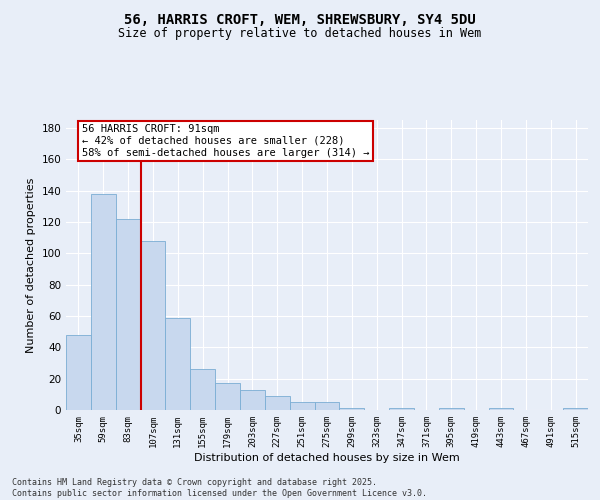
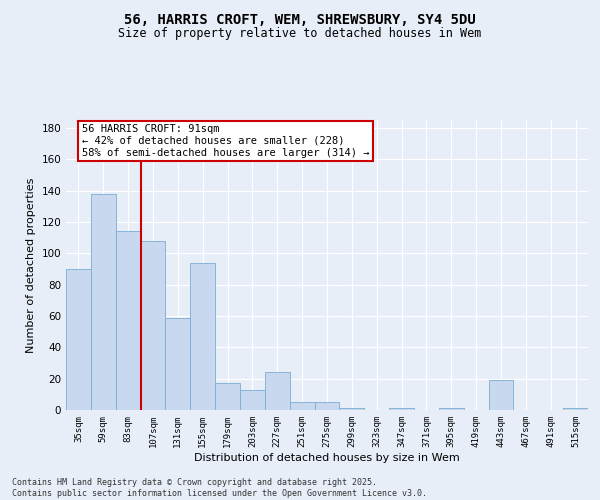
35sqm: 48 -> 90
83sqm: 122 -> 114
155sqm: 26 -> 94
227sqm: 9 -> 24
443sqm: 1 -> 19
